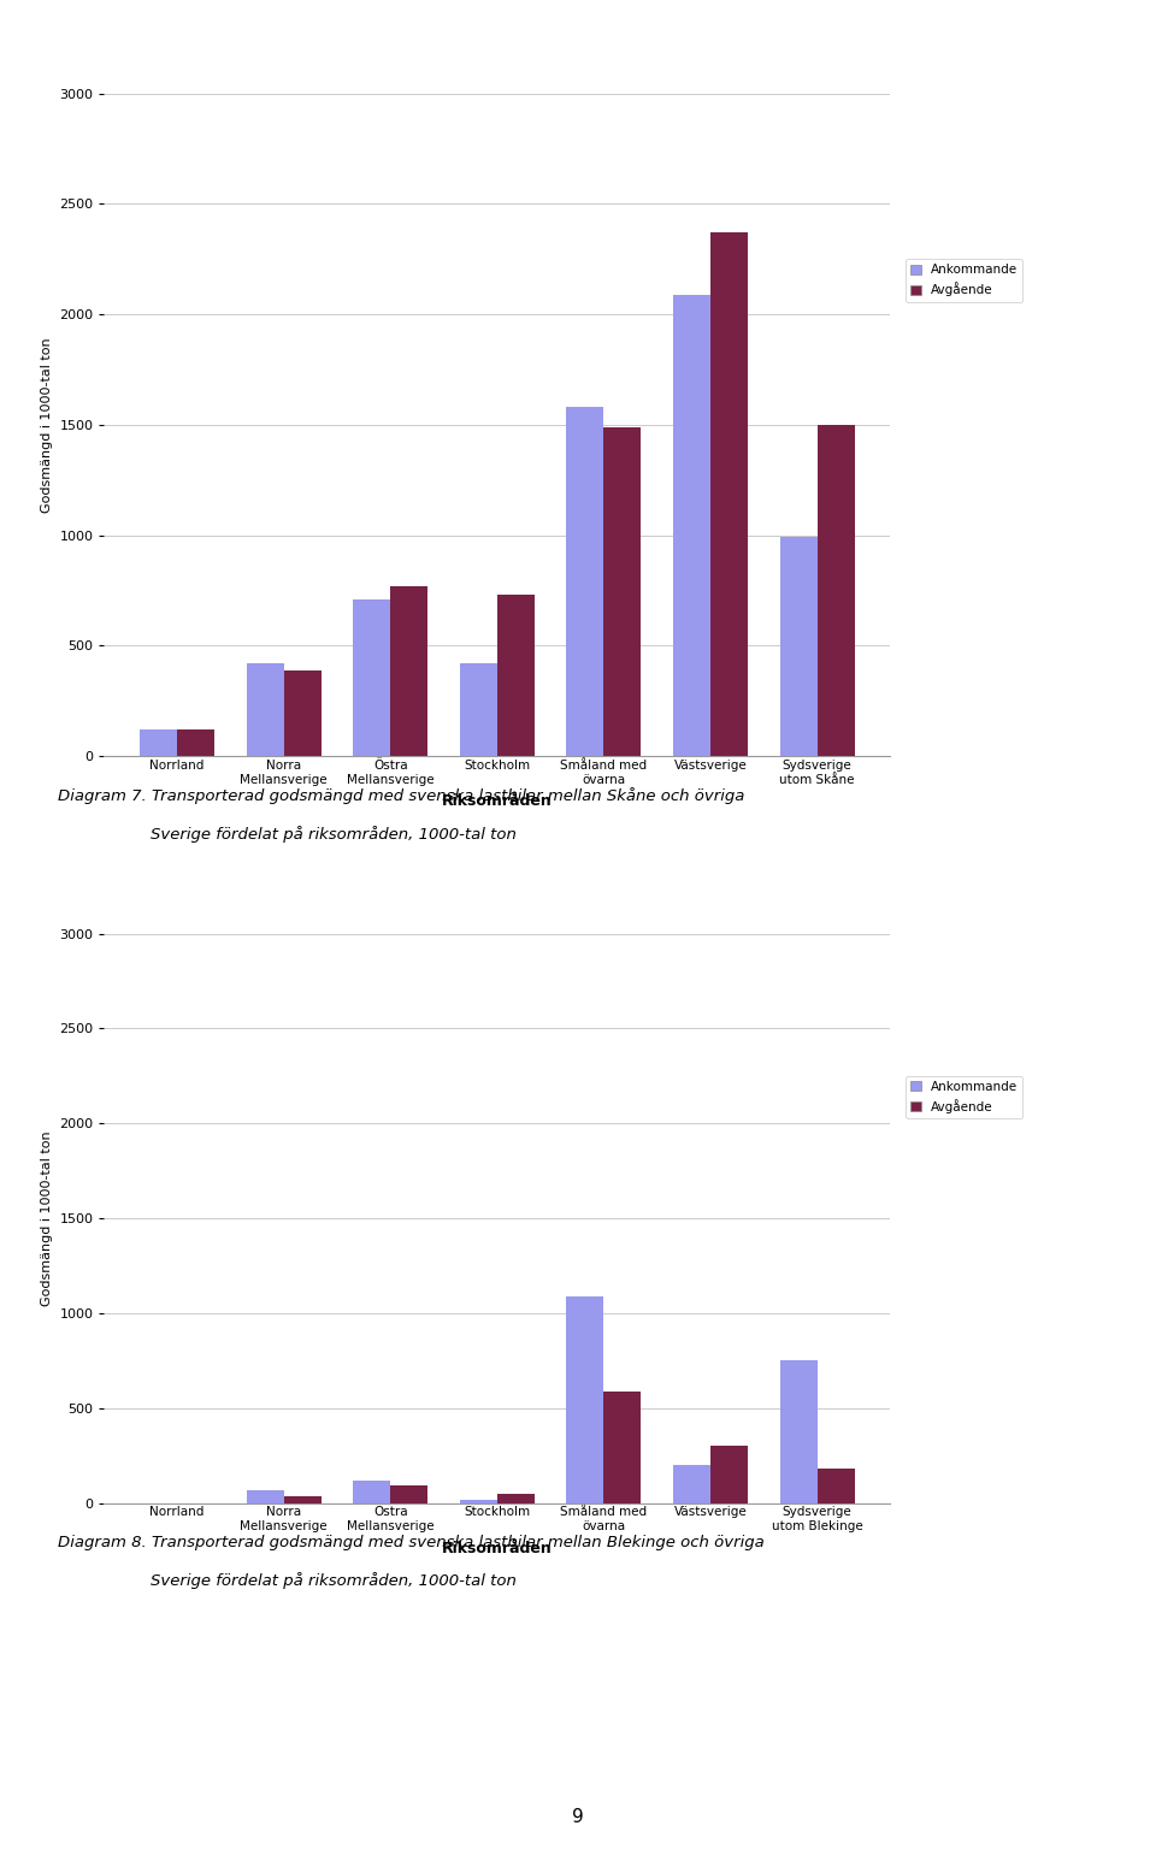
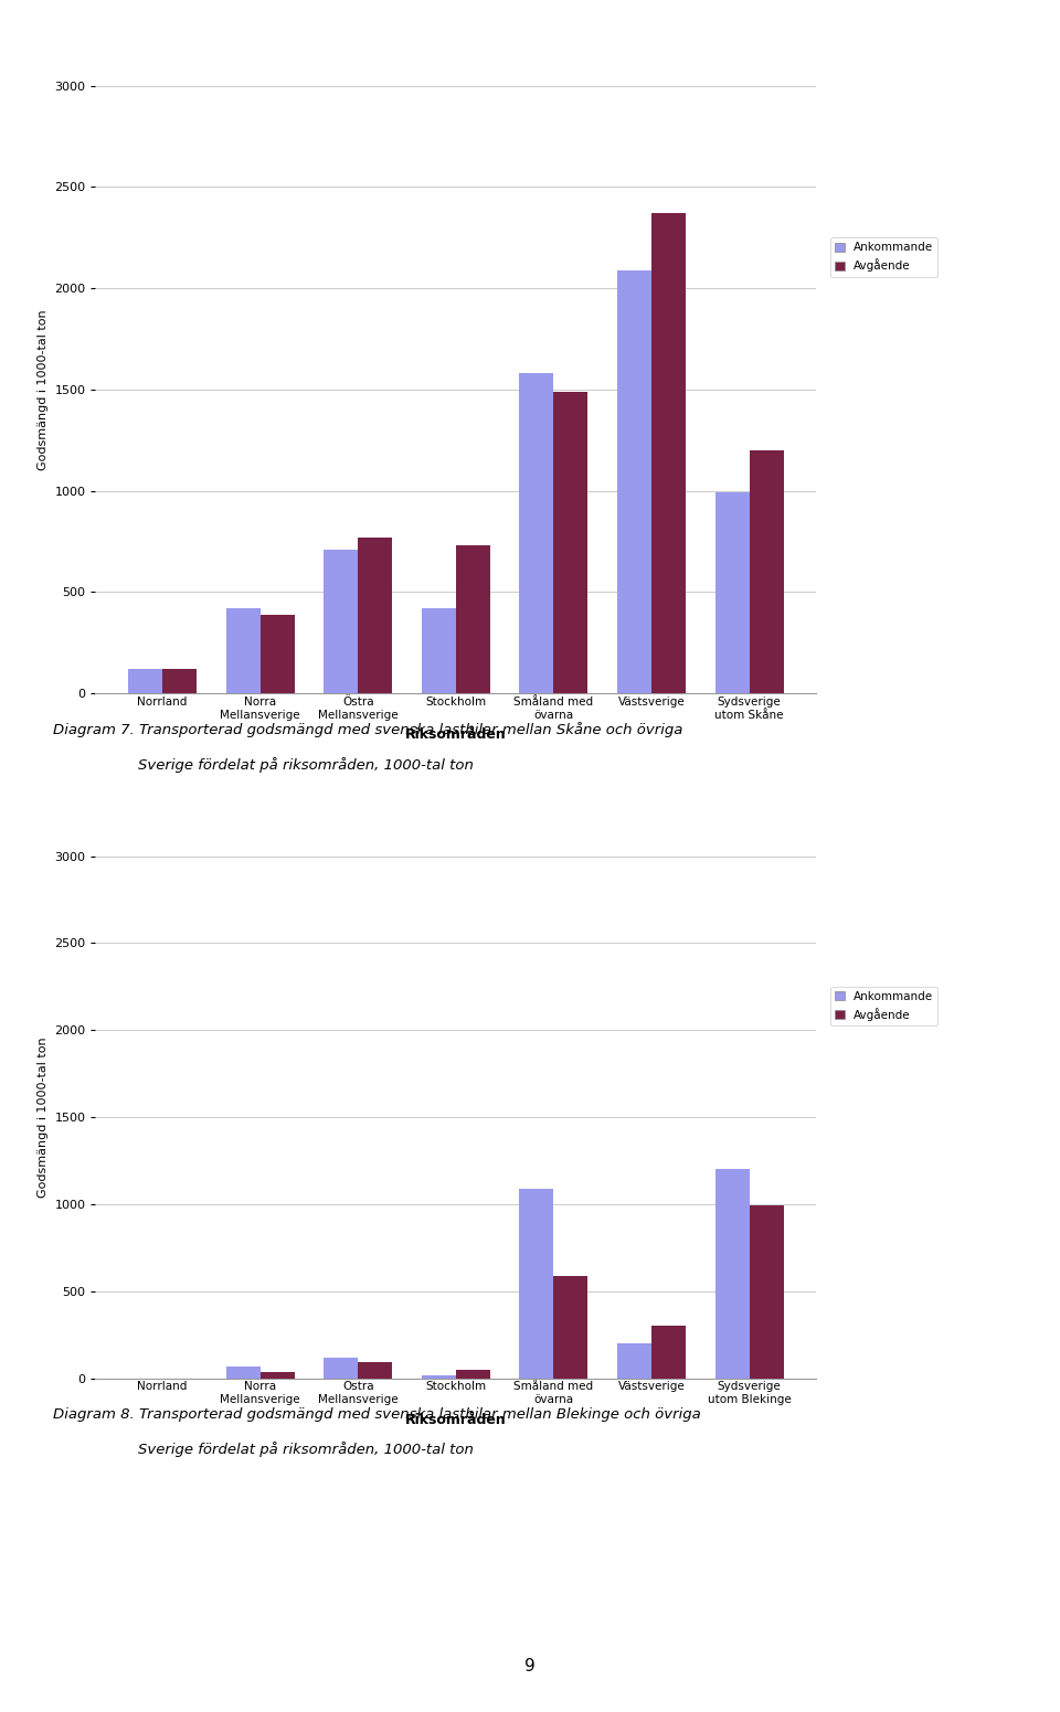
Avgående/Sydsverige utom Skåne: 1500 -> 1200
Ankommande/Sydsverige utom Blekinge: 750 -> 1200
Avgående/Sydsverige utom Blekinge: 180 -> 990
